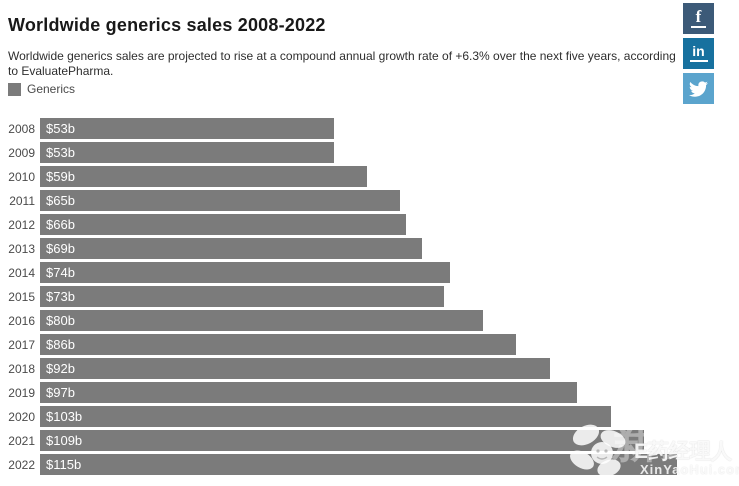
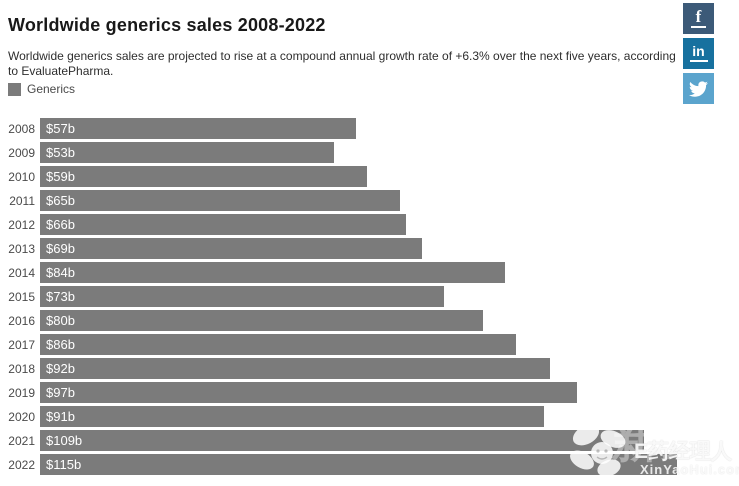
2008: $53b -> $57b
2014: $74b -> $84b
2020: $103b -> $91b
